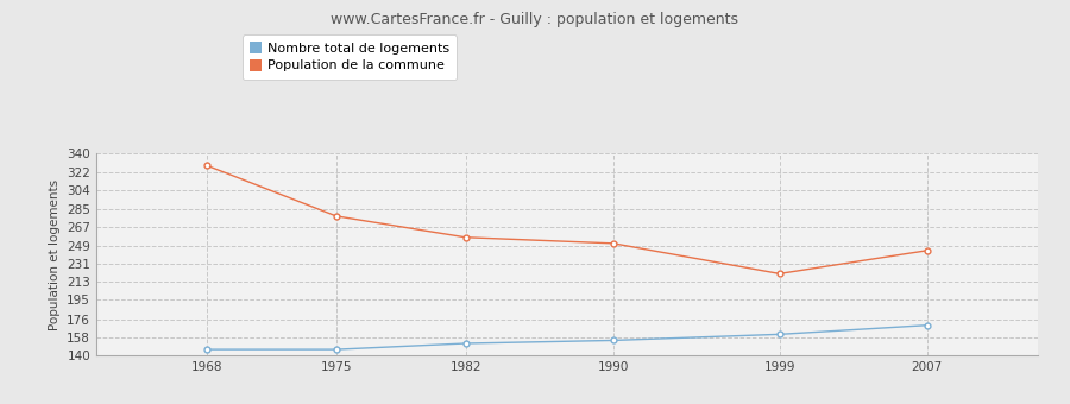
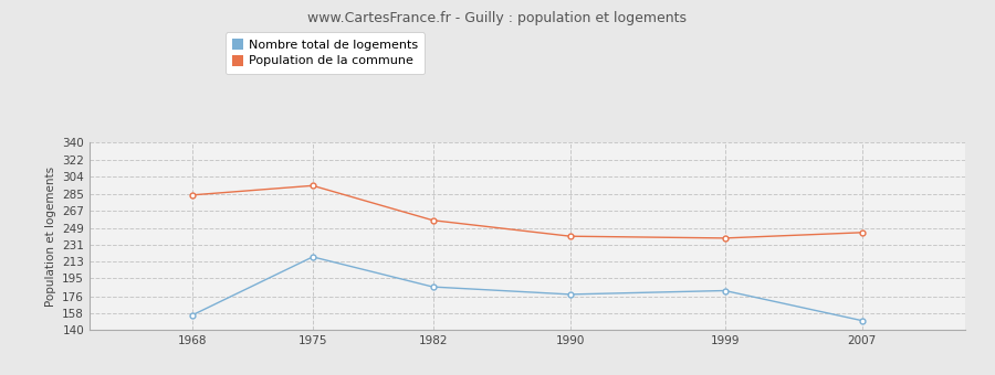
Nombre total de logements/1968: 146 -> 156
Population de la commune/1968: 328 -> 284
Nombre total de logements/1975: 146 -> 218
Population de la commune/1975: 278 -> 294
Nombre total de logements/1982: 152 -> 186
Nombre total de logements/1990: 155 -> 178
Population de la commune/1990: 251 -> 240
Nombre total de logements/1999: 161 -> 182
Population de la commune/1999: 221 -> 238
Nombre total de logements/2007: 170 -> 150
